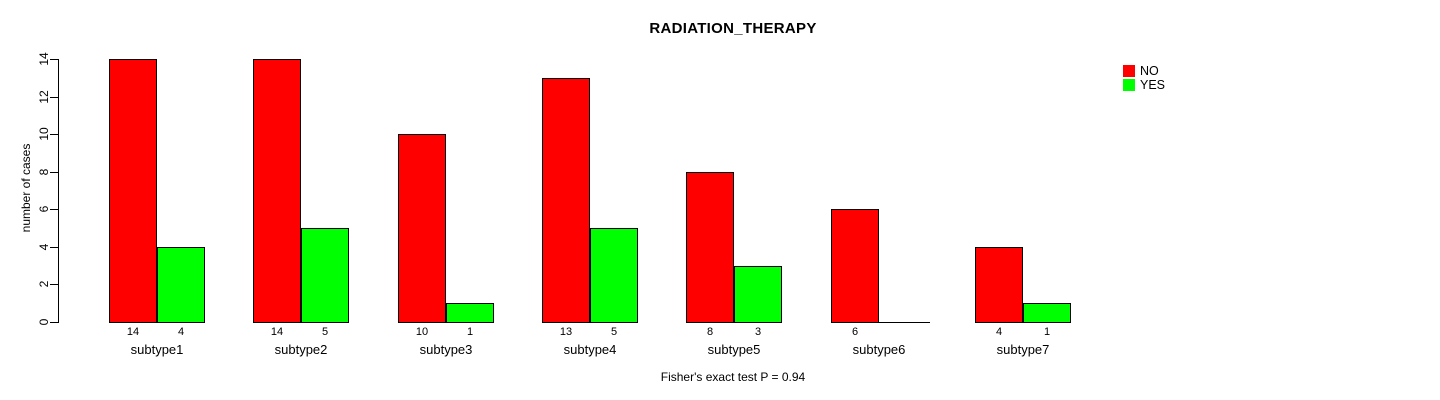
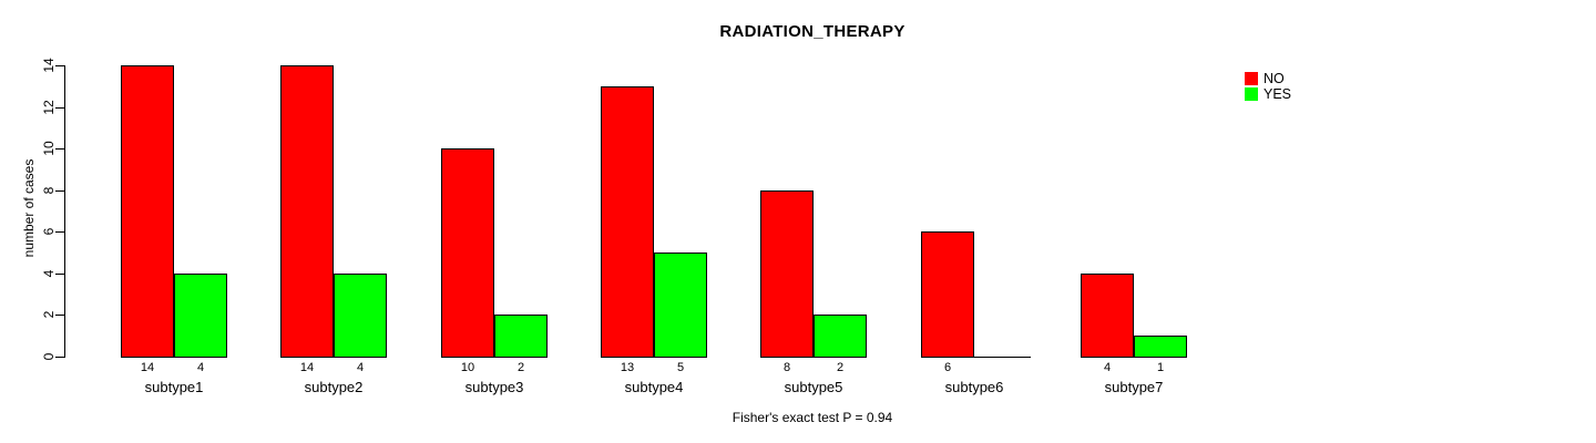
YES/subtype2: 5 -> 4
YES/subtype3: 1 -> 2
YES/subtype5: 3 -> 2
